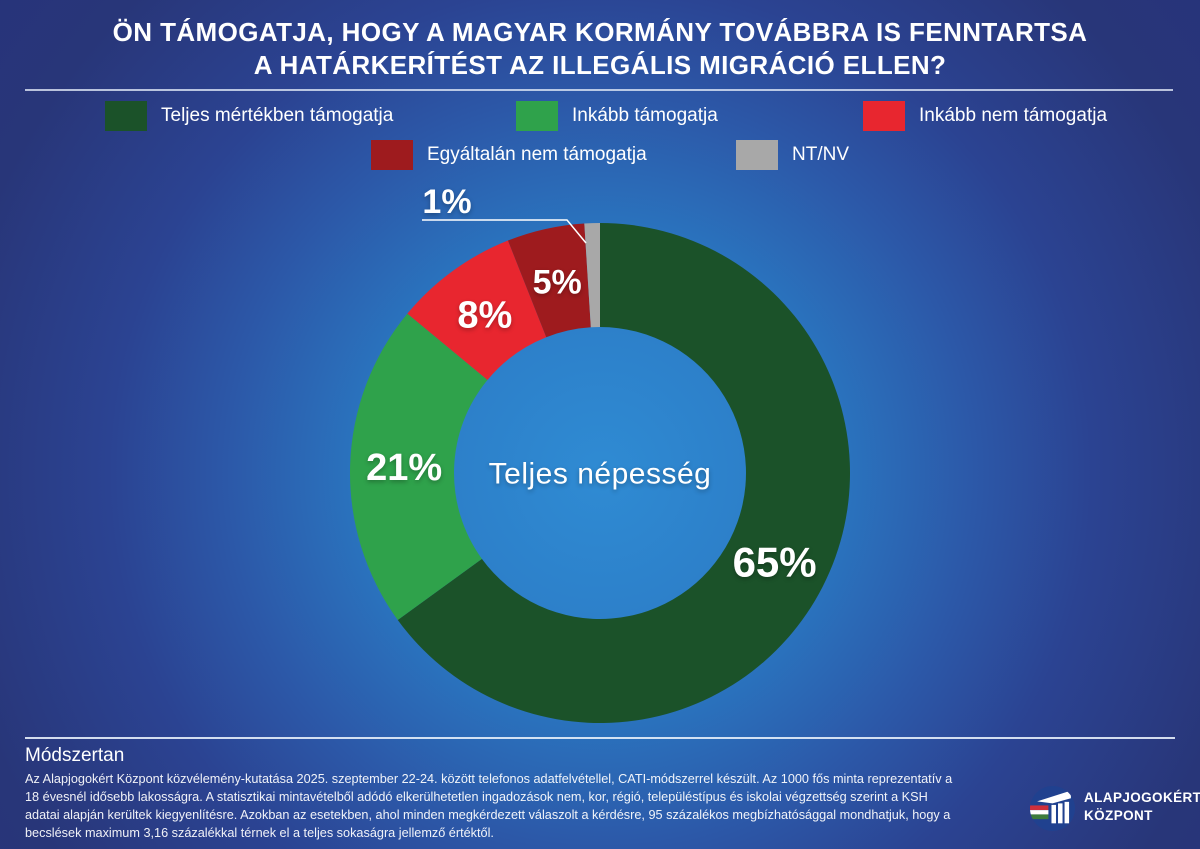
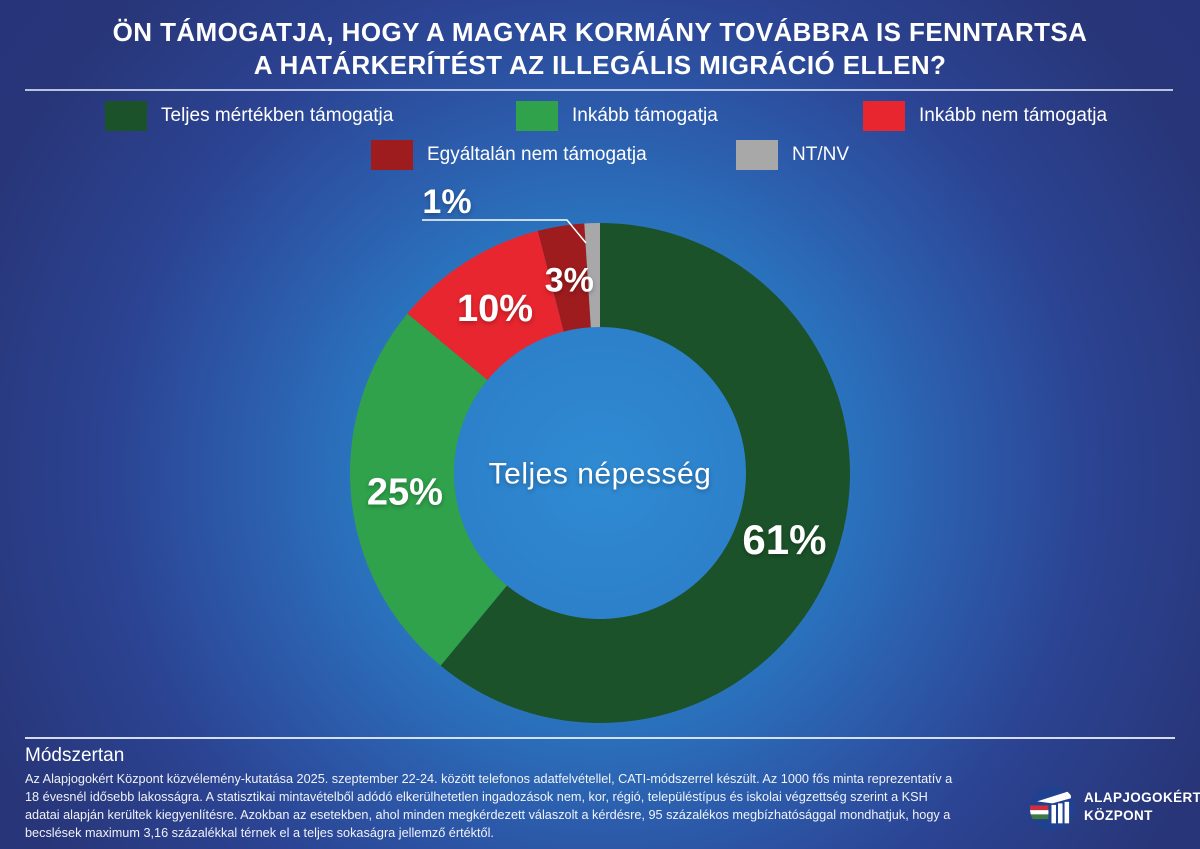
Teljes mértékben támogatja: 65% -> 61%
Inkább támogatja: 21% -> 25%
Inkább nem támogatja: 8% -> 10%
Egyáltalán nem támogatja: 5% -> 3%
